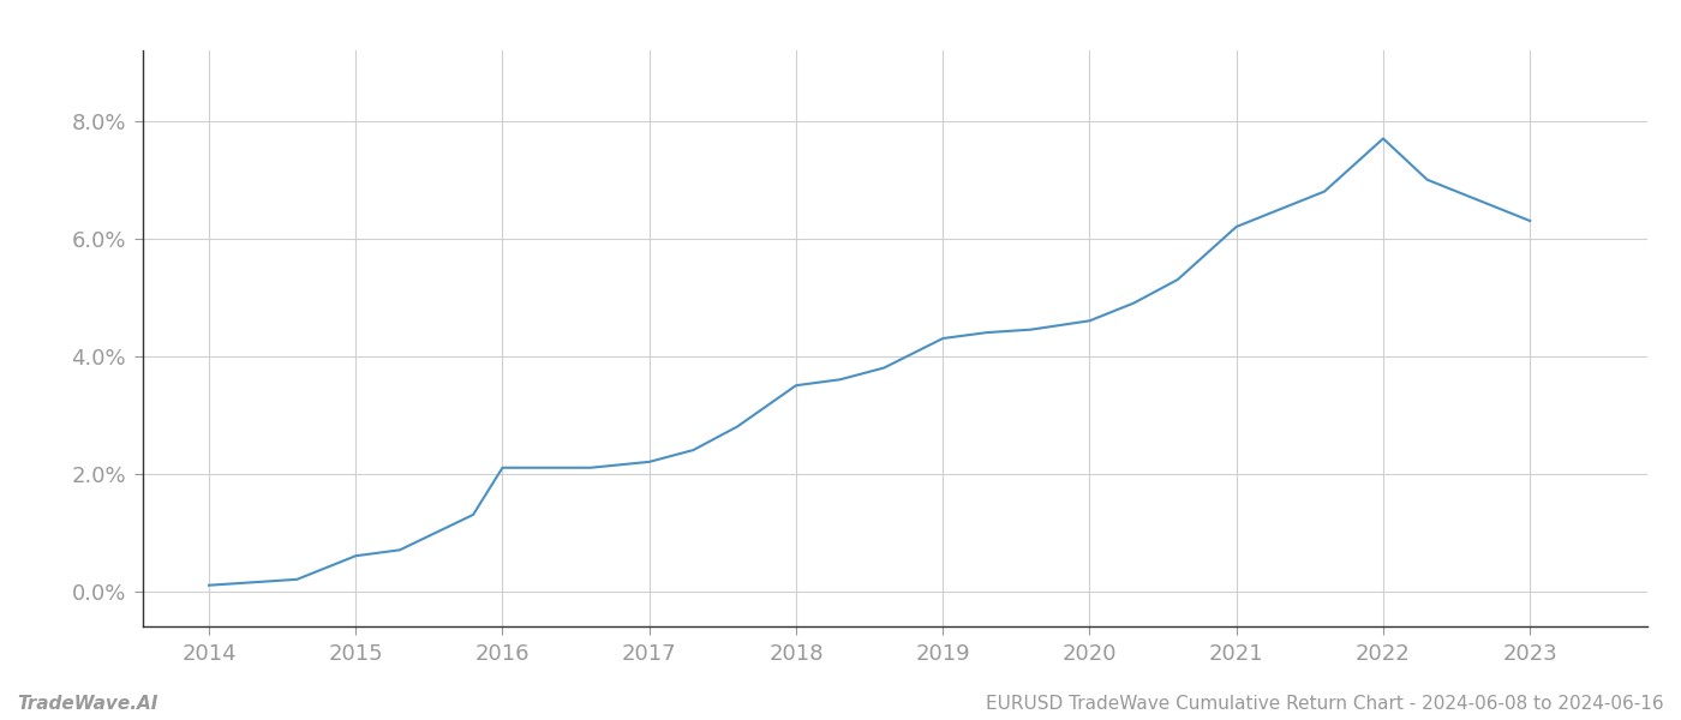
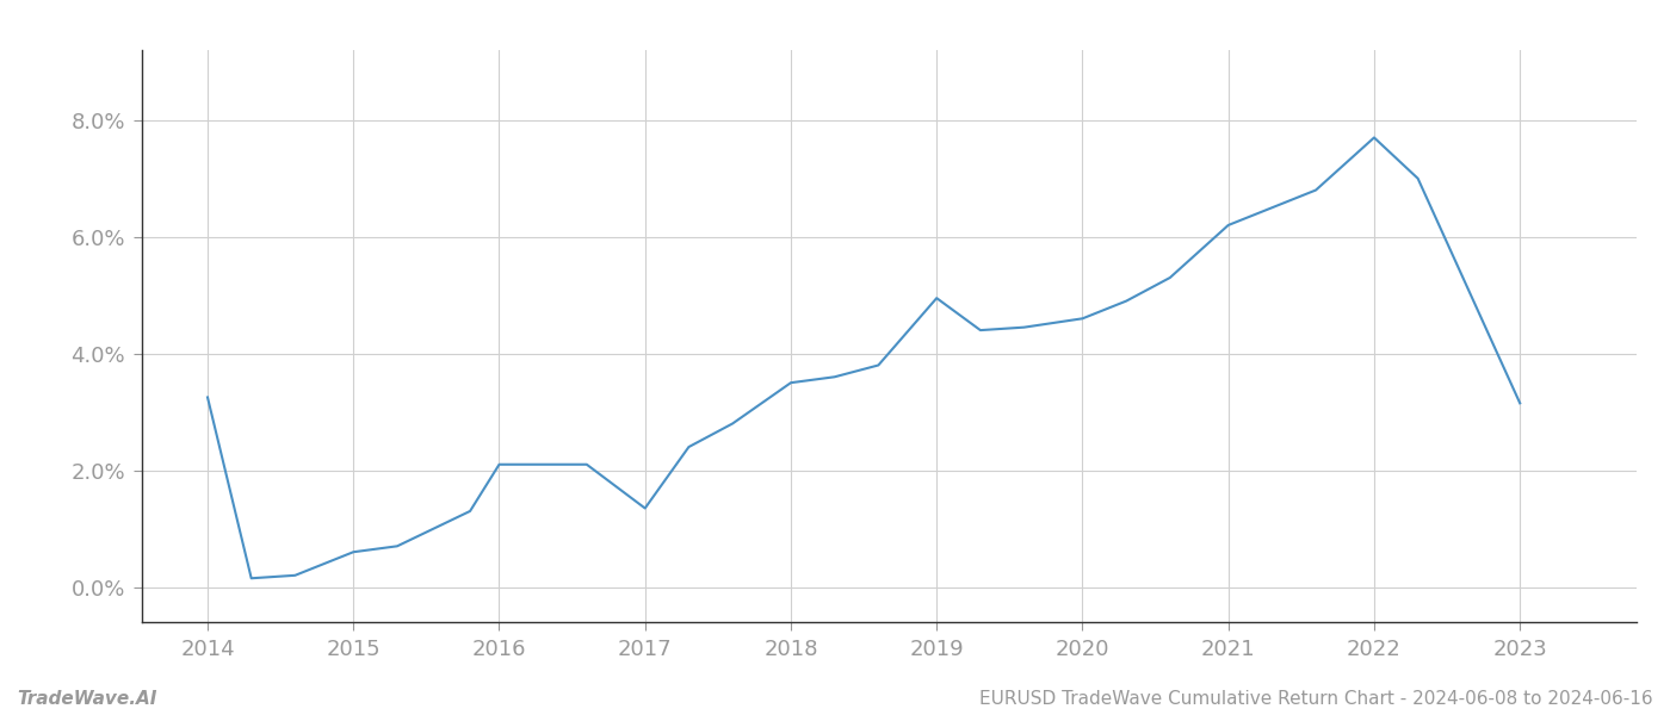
2014: 0.10% -> 3.25%
2017: 2.20% -> 1.35%
2019: 4.30% -> 4.95%
2023: 6.30% -> 3.15%
